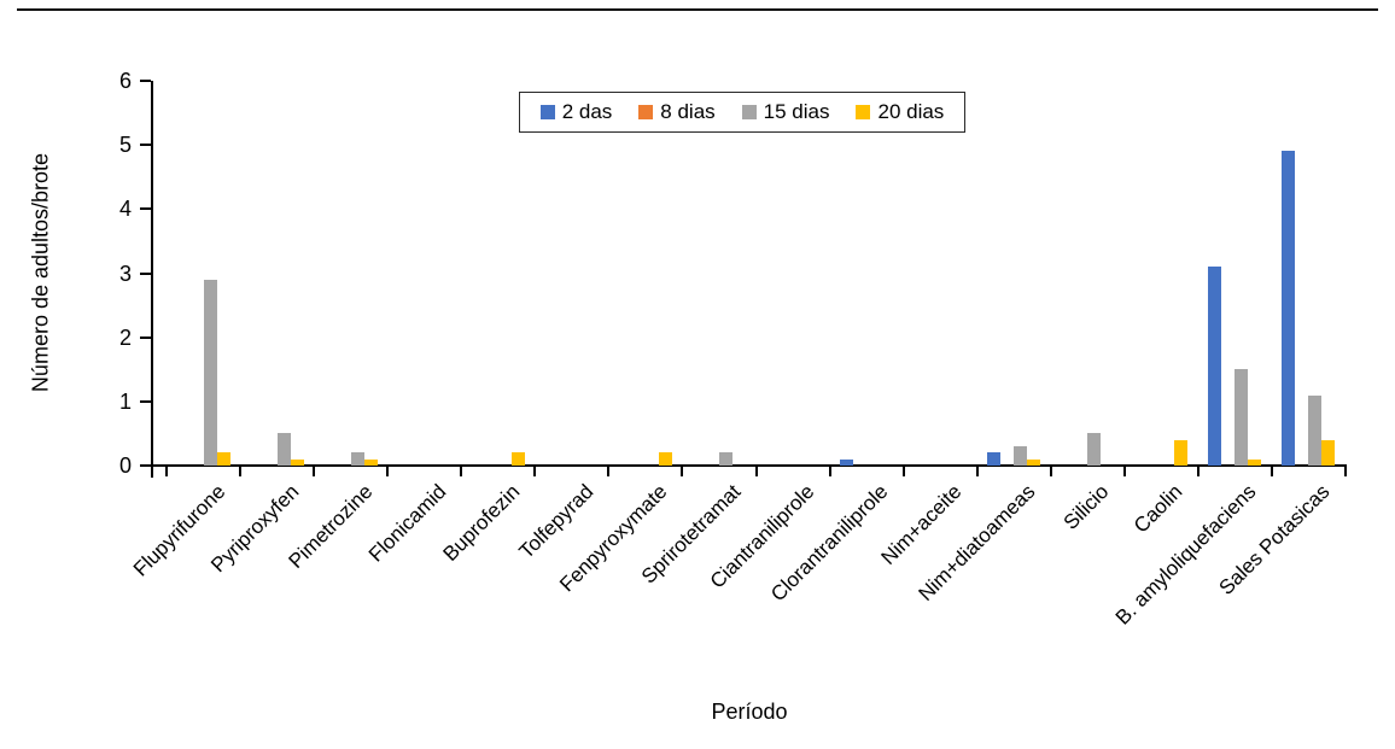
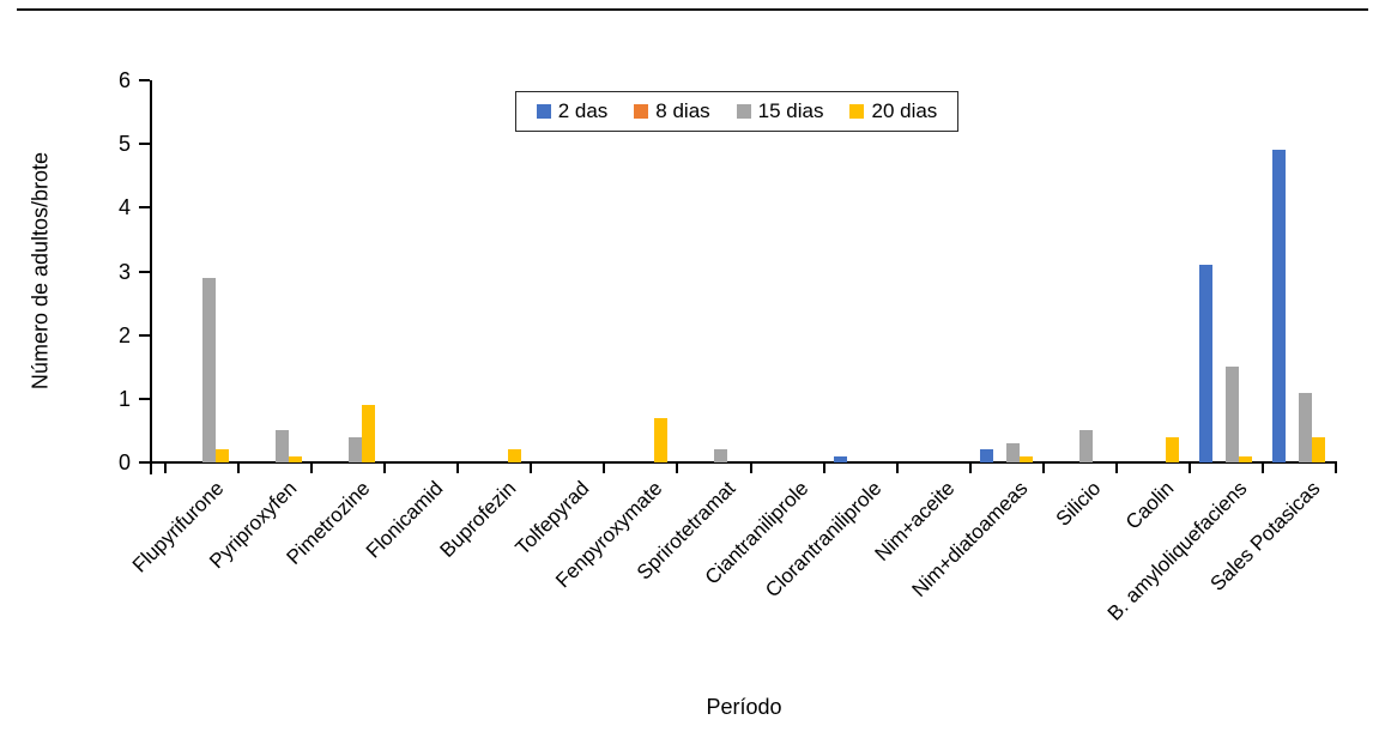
15 dias/Pimetrozine: 0.2 -> 0.4
20 dias/Pimetrozine: 0.1 -> 0.9
20 dias/Fenpyroxymate: 0.2 -> 0.7
